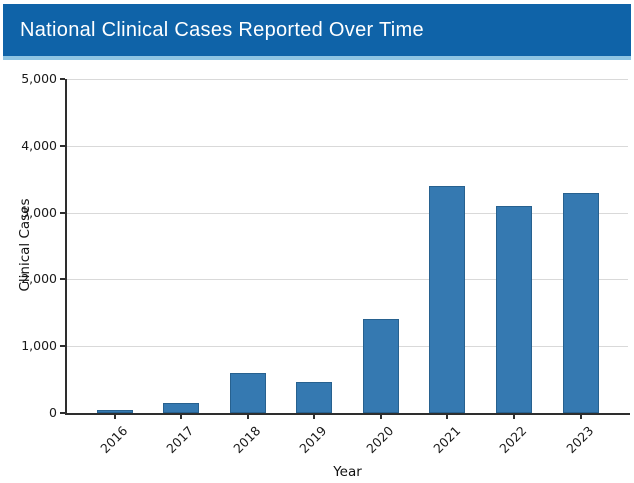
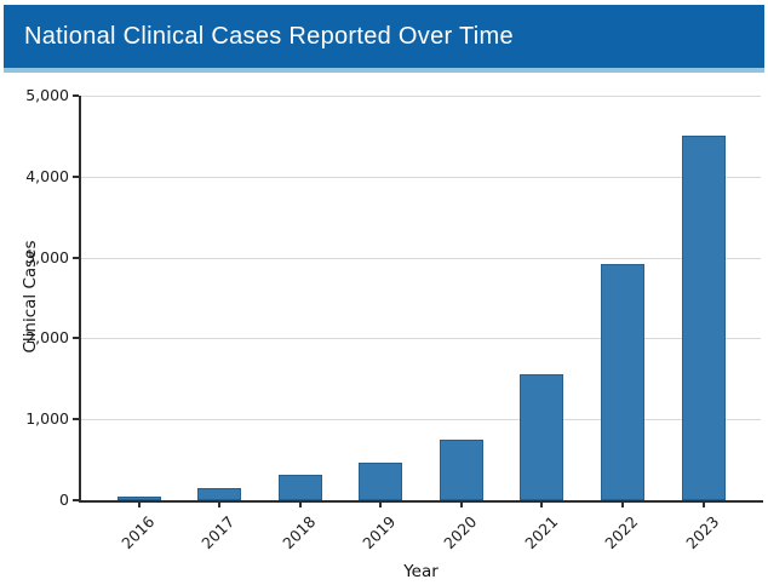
2018: 600 -> 300
2020: 1400 -> 800
2021: 3400 -> 1600
2022: 3100 -> 2900
2023: 3300 -> 4500
